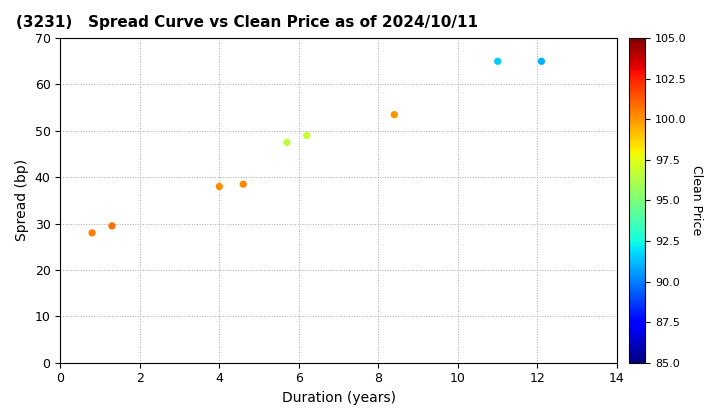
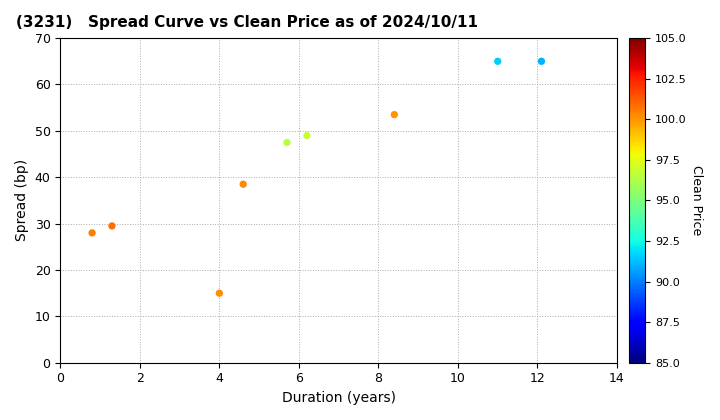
4: 38.0 -> 15.0
